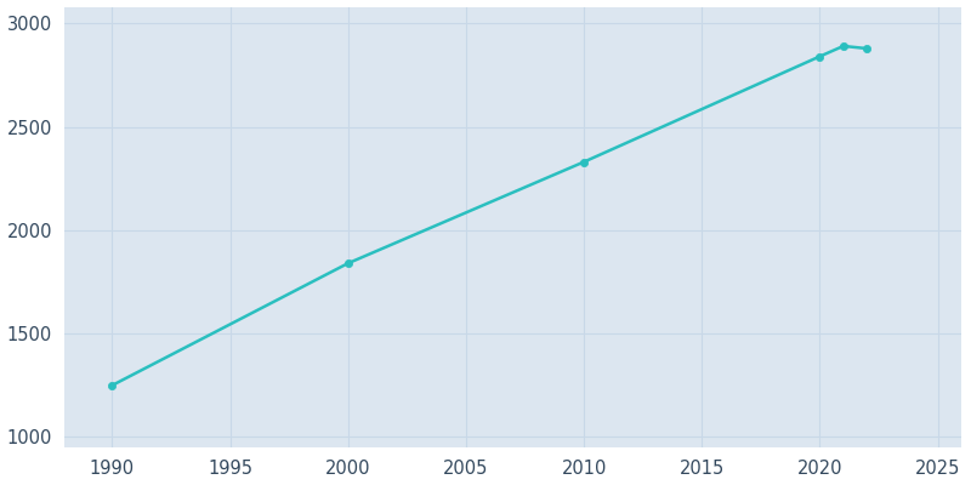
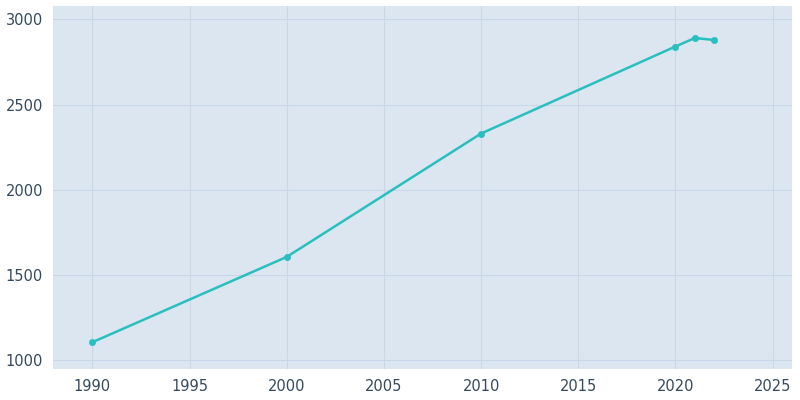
1990: 1250 -> 1110
2000: 1840 -> 1610
